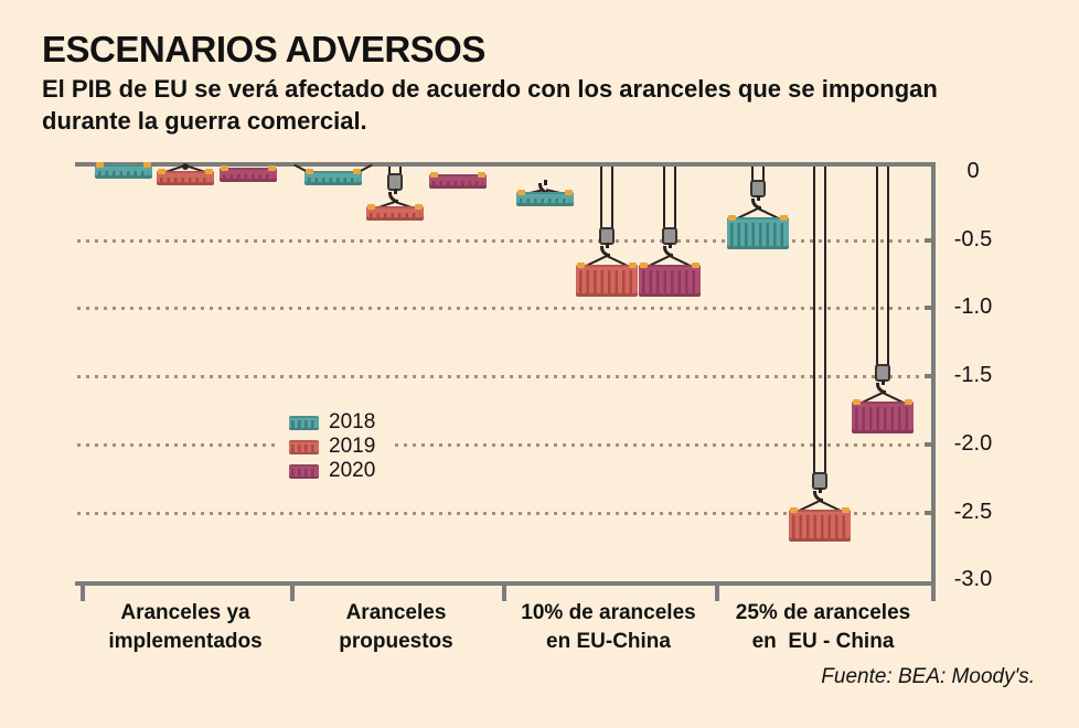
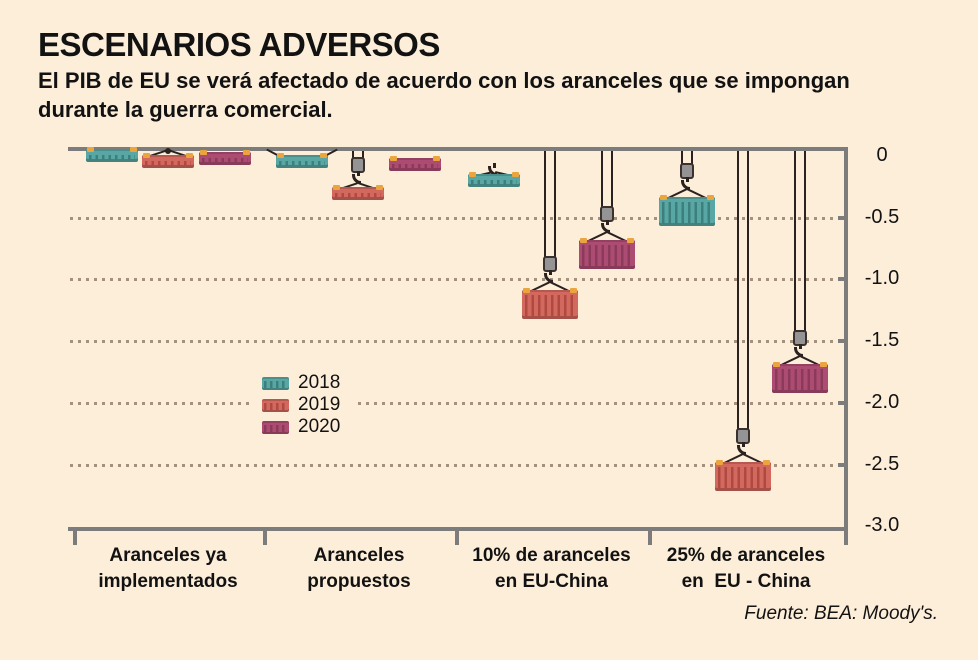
2019/10% de aranceles en EU-China: -0.8 -> -1.2
